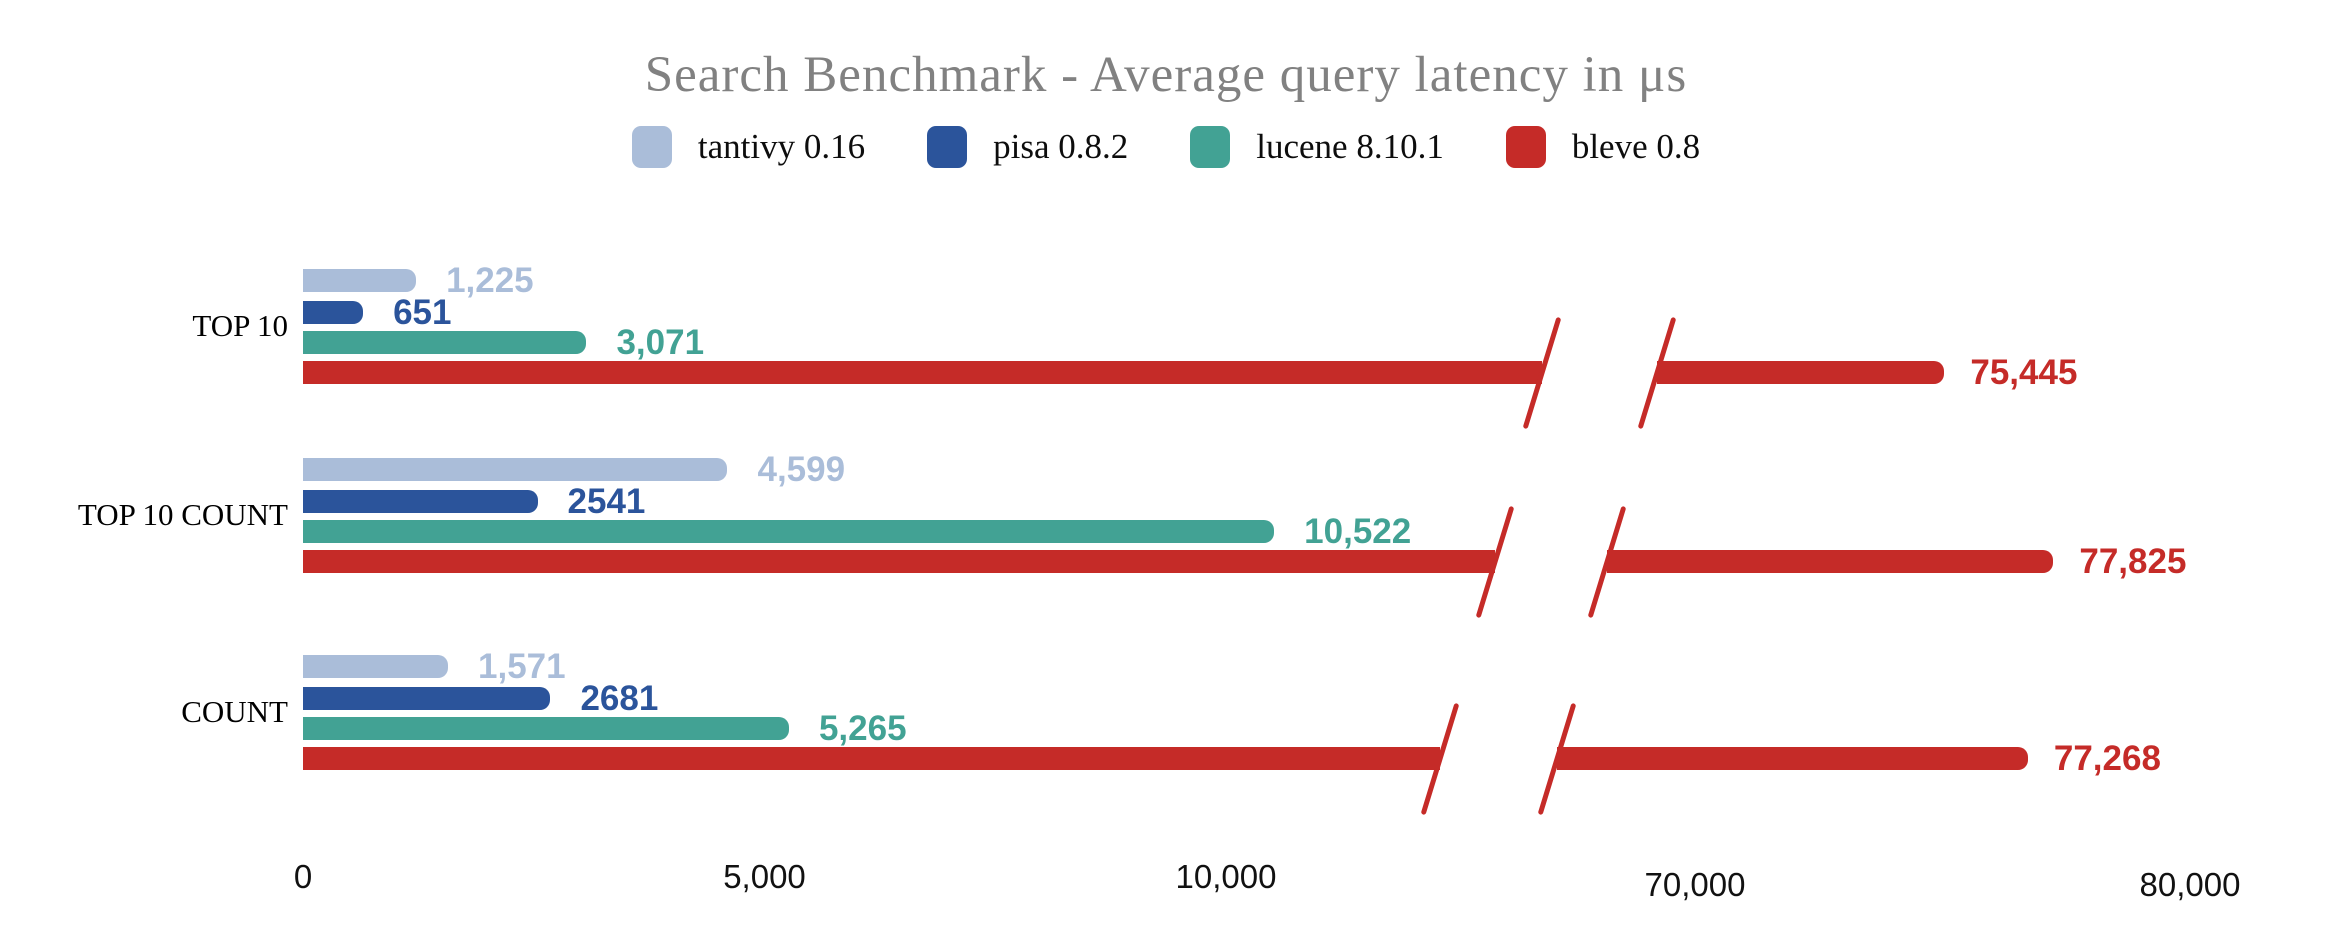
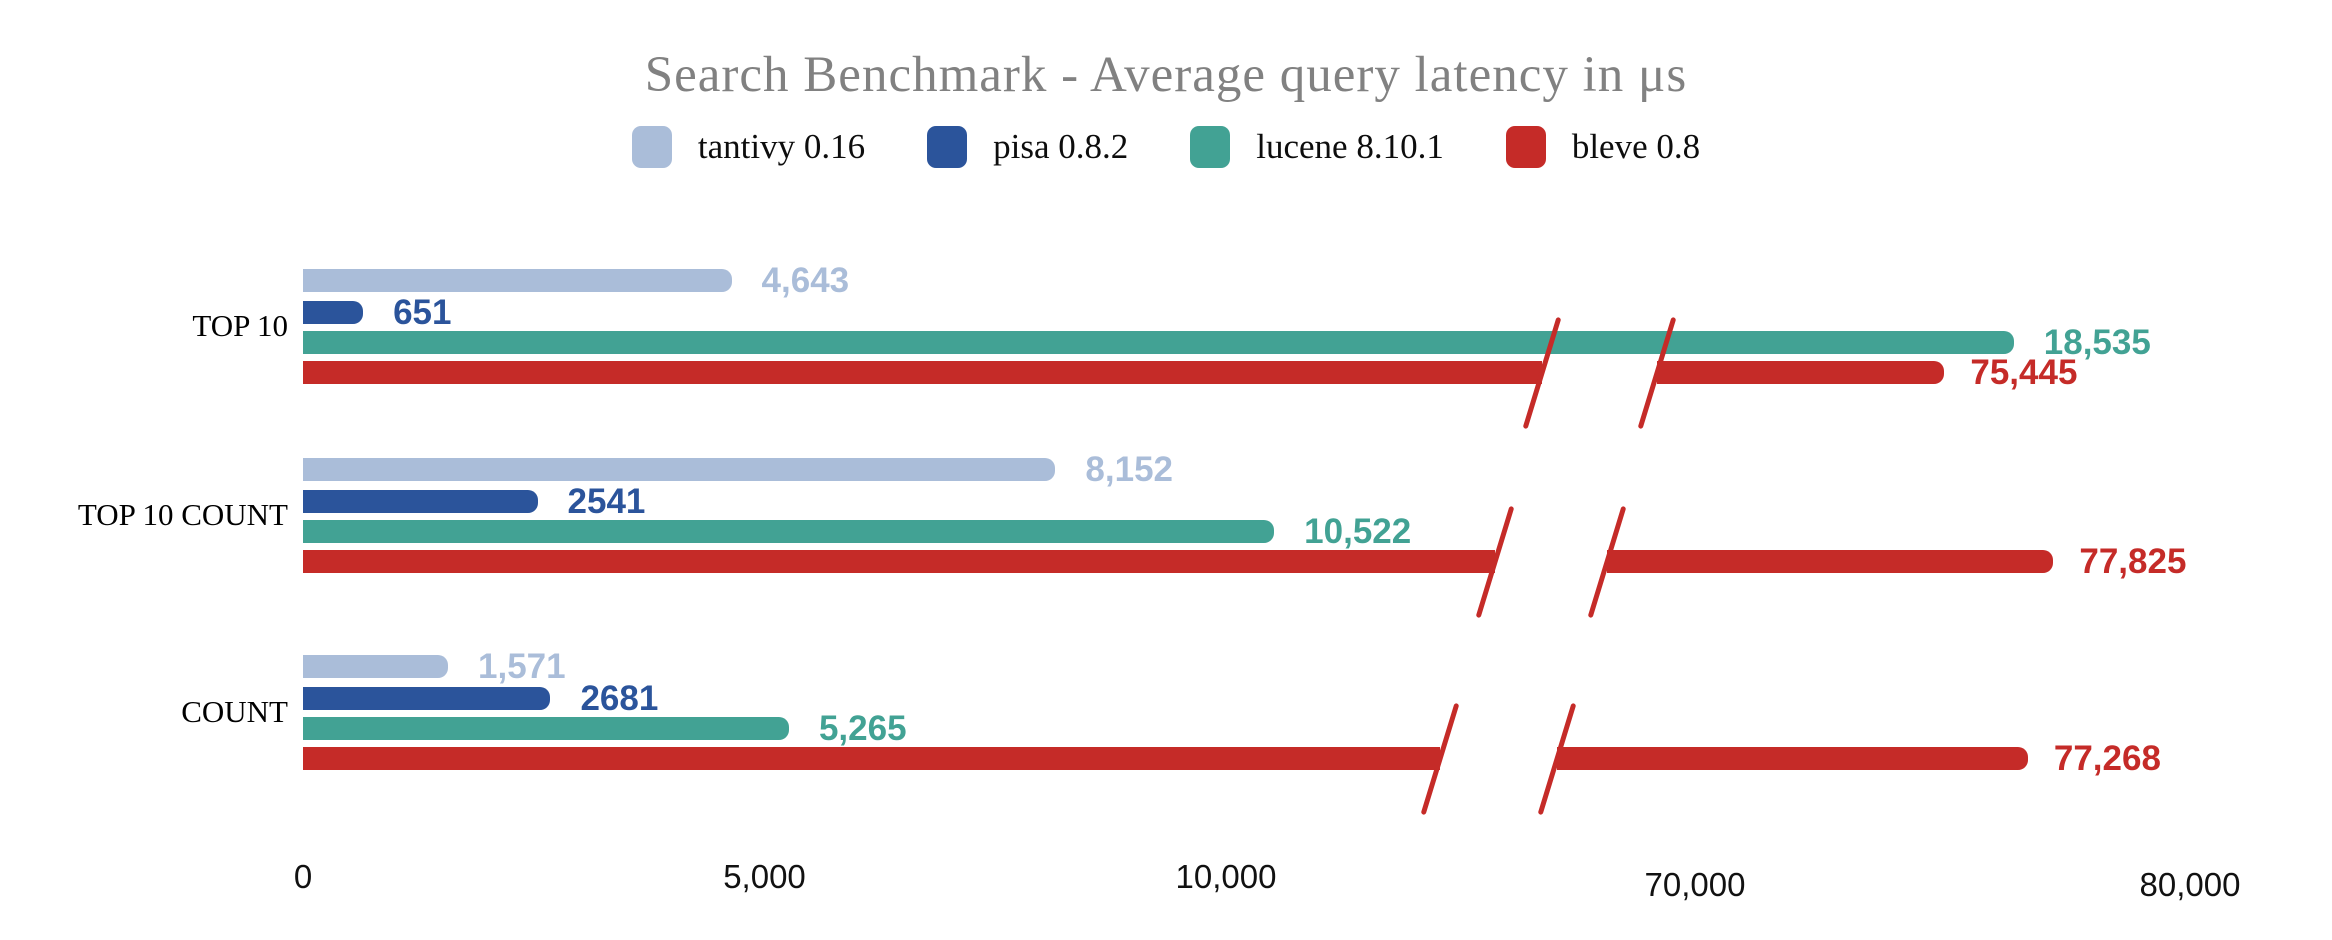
tantivy 0.16/TOP 10: 1,225 -> 4,643
lucene 8.10.1/TOP 10: 3,071 -> 18,535
tantivy 0.16/TOP 10 COUNT: 4,599 -> 8,152
